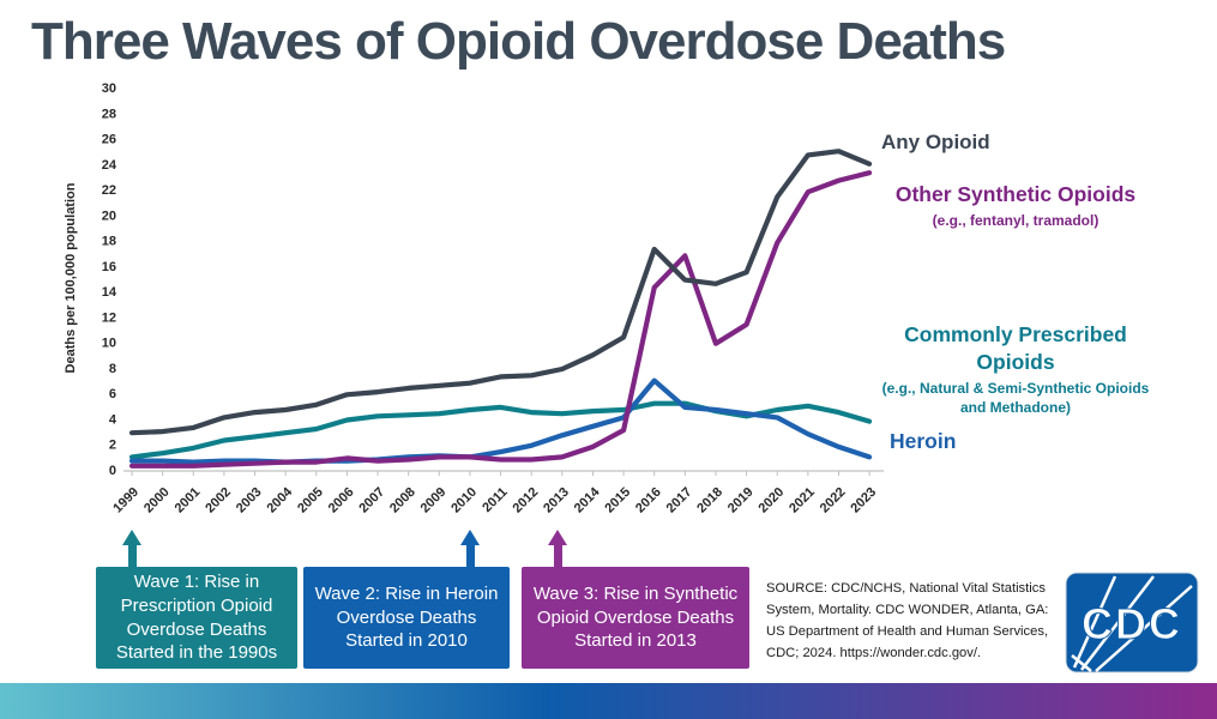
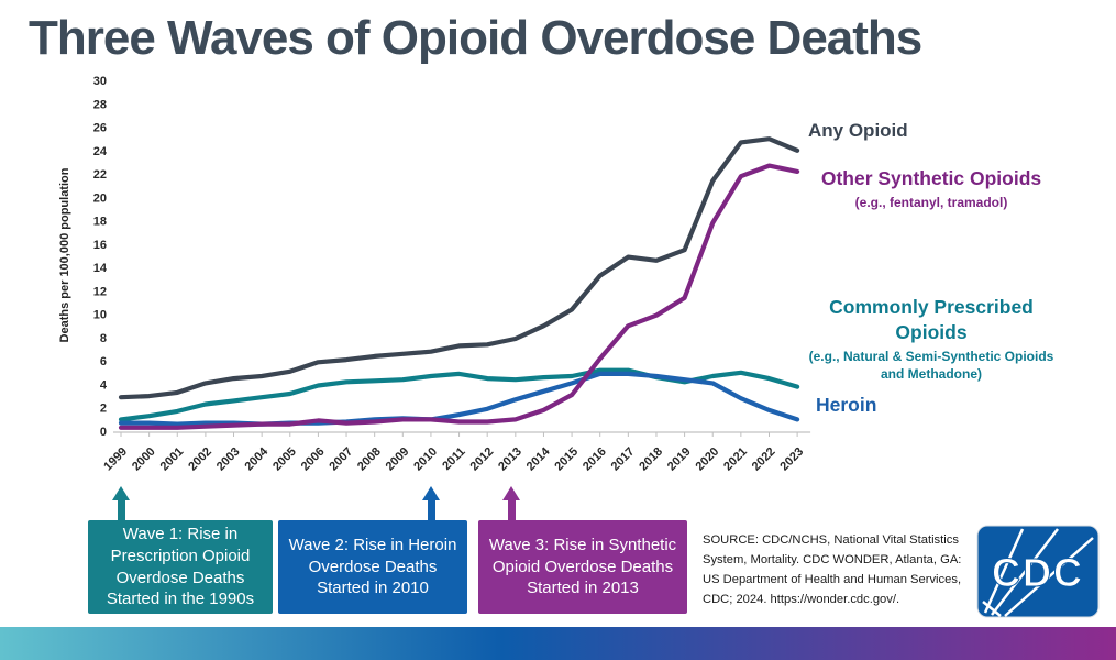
Any Opioid/2016: 17.3 -> 13.3
Other Synthetic Opioids/2016: 14.3 -> 6.2
Heroin/2016: 7.0 -> 4.9
Other Synthetic Opioids/2017: 16.8 -> 9.0
Other Synthetic Opioids/2023: 23.3 -> 22.2
